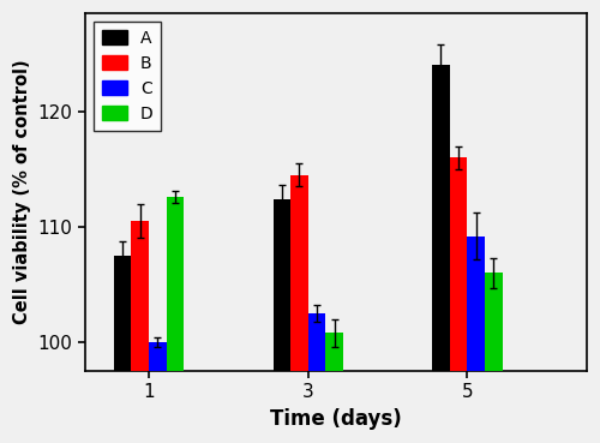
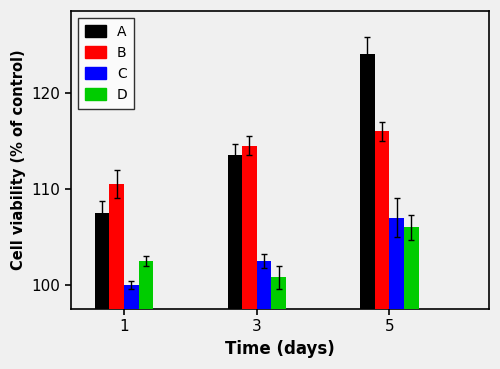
D/1: 112.6 -> 102.5
A/3: 112.4 -> 113.5
C/5: 109.2 -> 107.0
